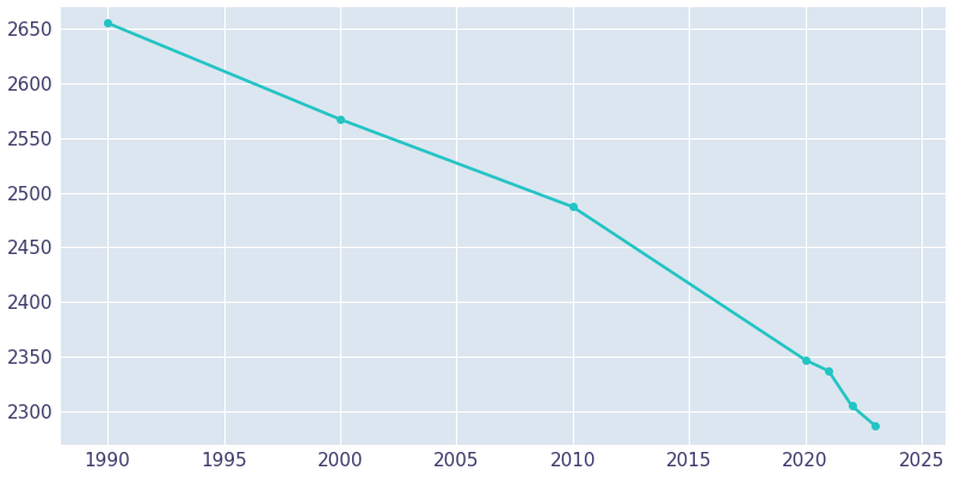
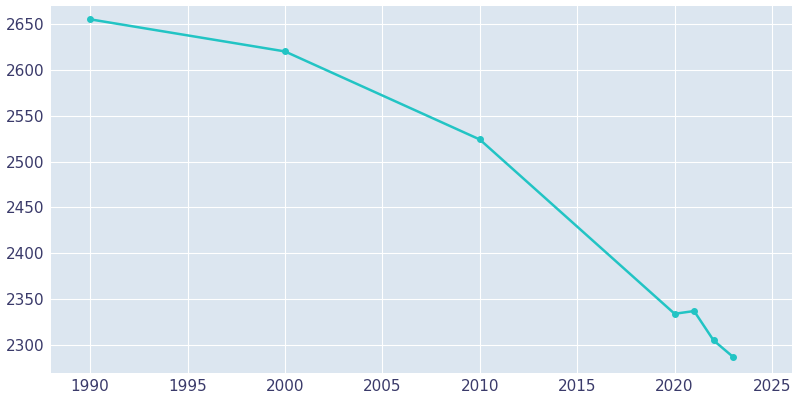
2000: 2567 -> 2620
2010: 2487 -> 2524
2020: 2347 -> 2334
